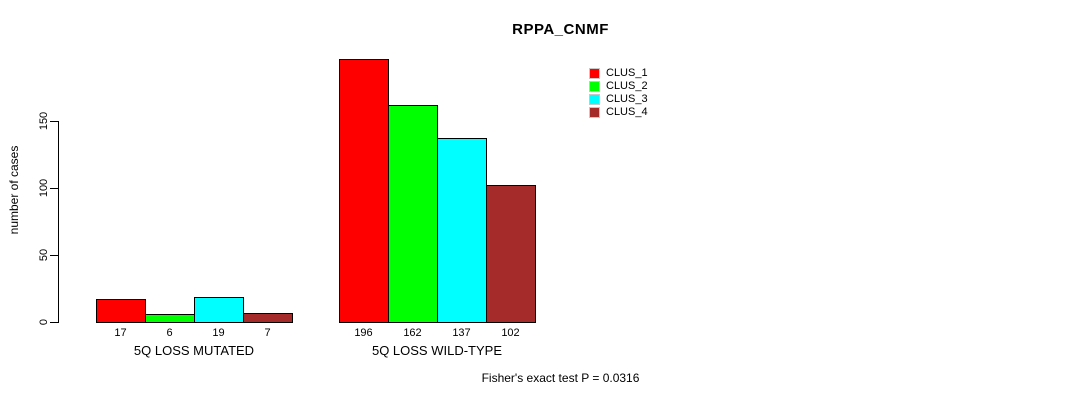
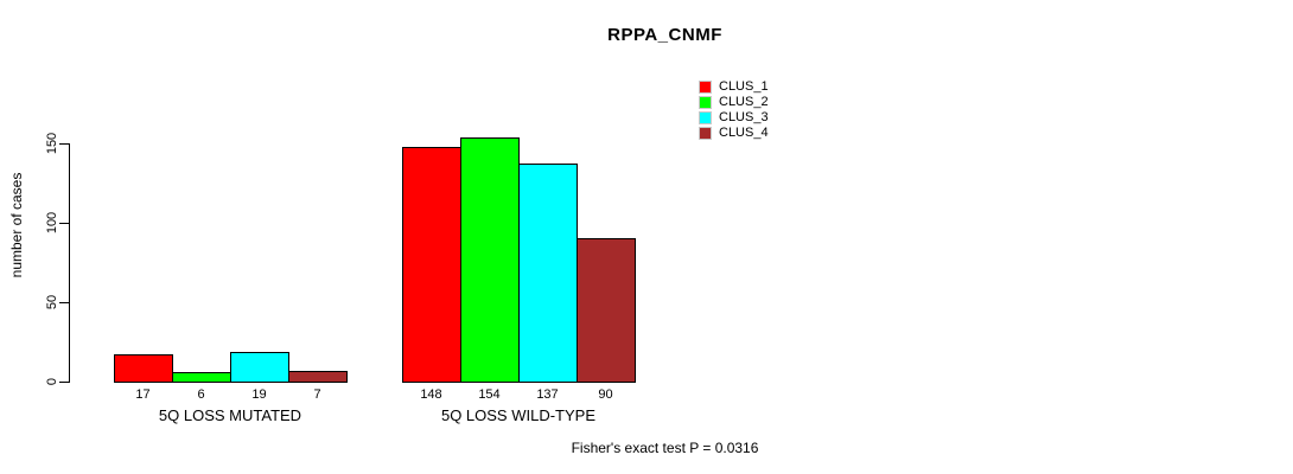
CLUS_1/5Q LOSS WILD-TYPE: 196 -> 148
CLUS_2/5Q LOSS WILD-TYPE: 162 -> 154
CLUS_4/5Q LOSS WILD-TYPE: 102 -> 90
